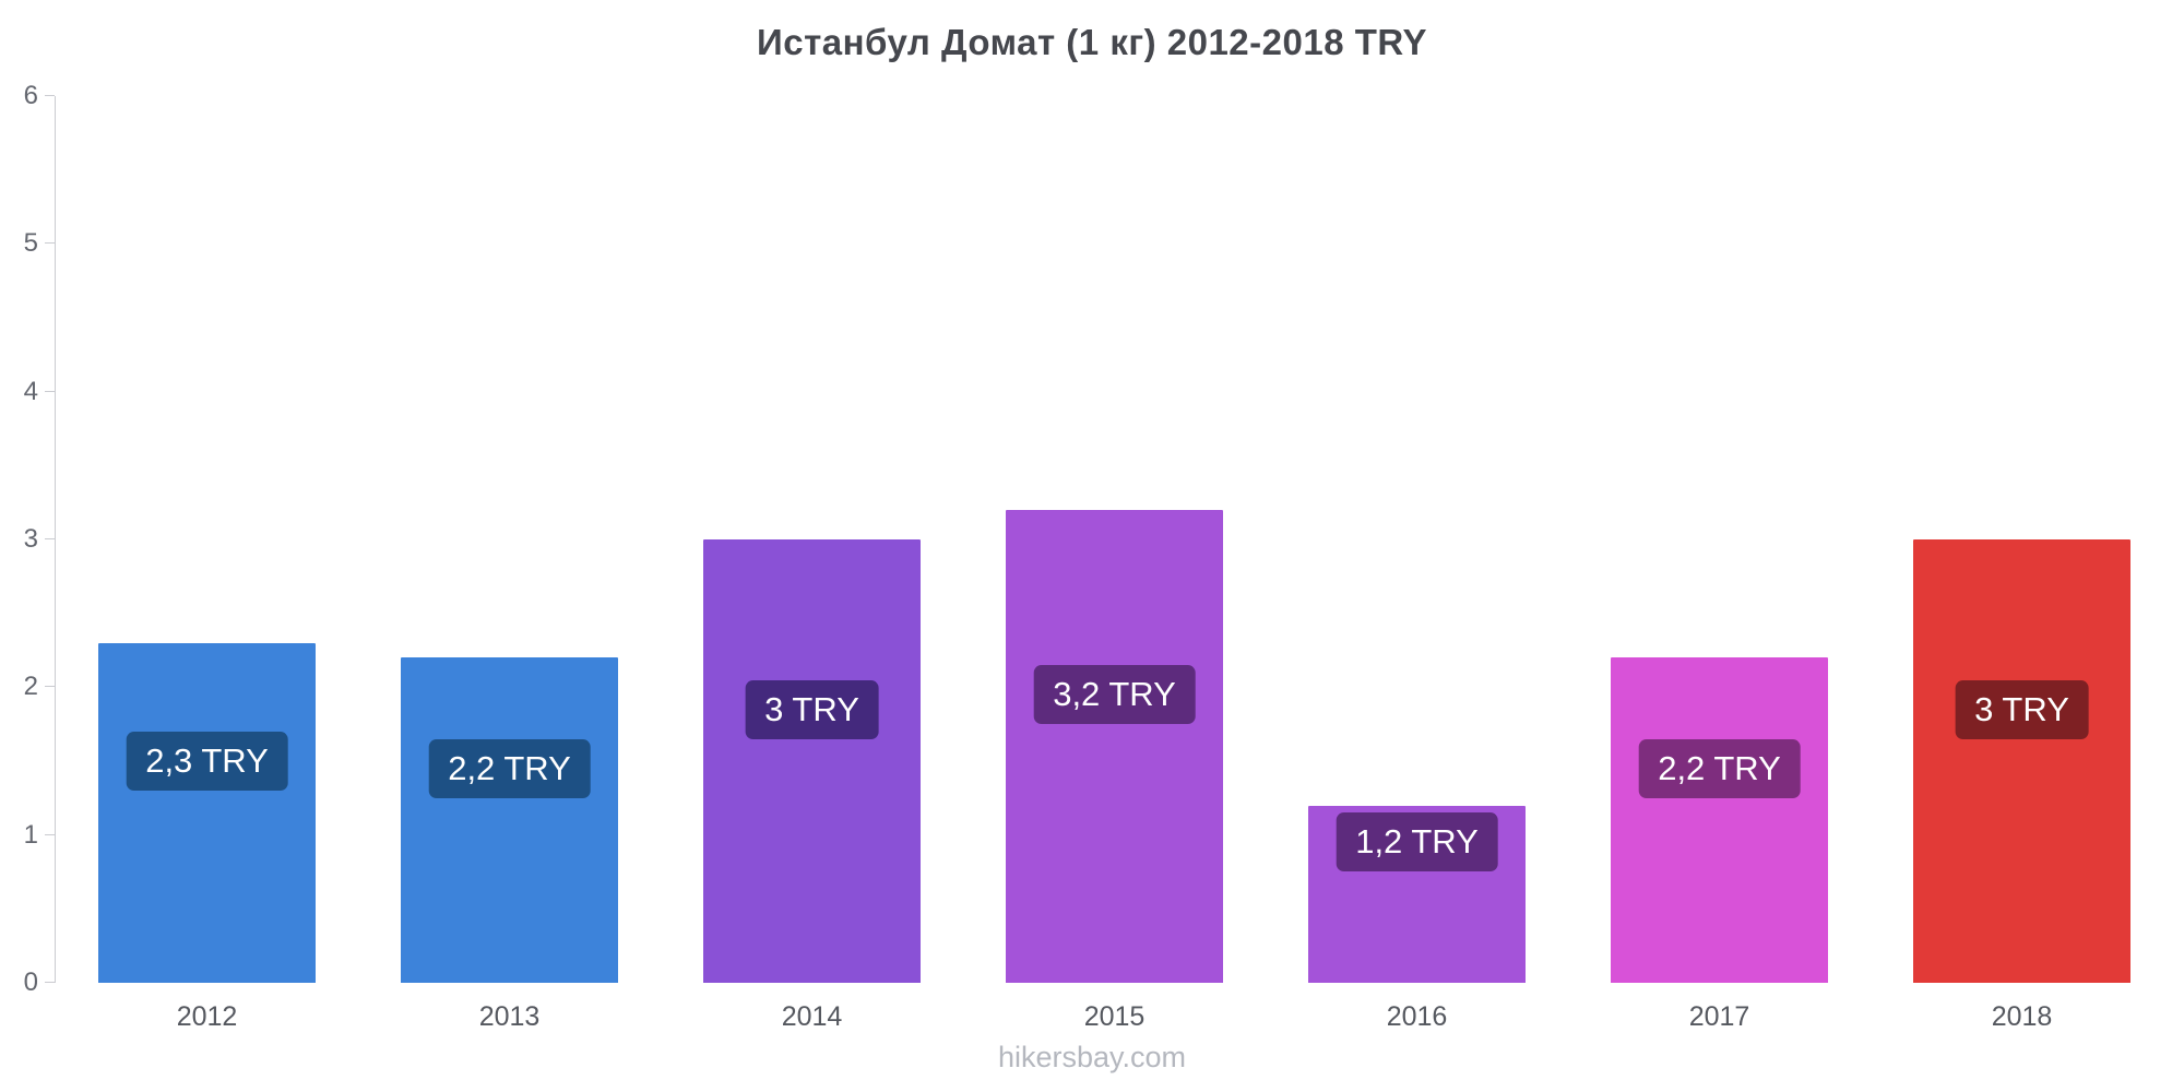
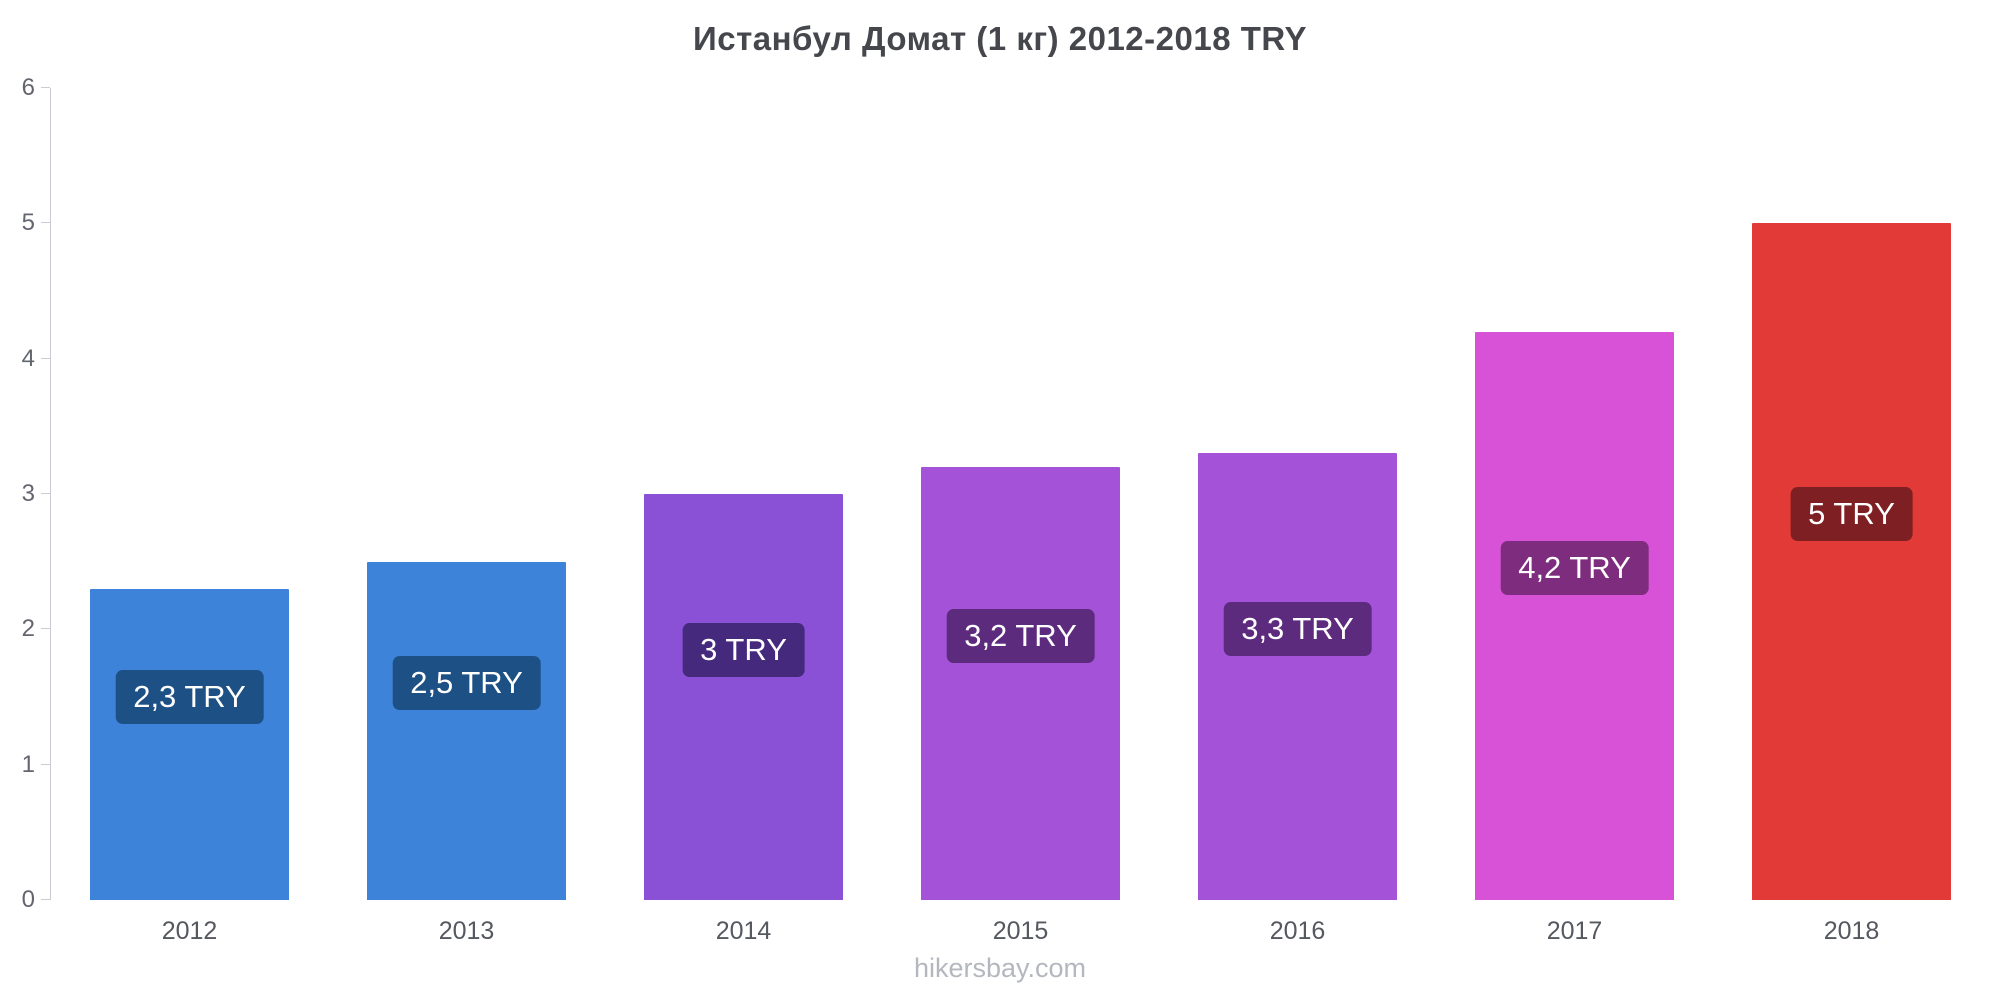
2013: 2,2 -> 2,5
2016: 1,2 -> 3,3
2017: 2,2 -> 4,2
2018: 3 -> 5
